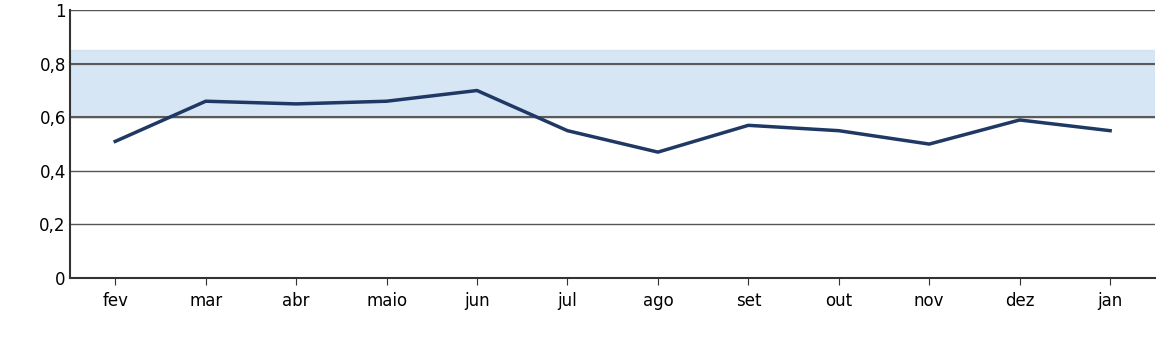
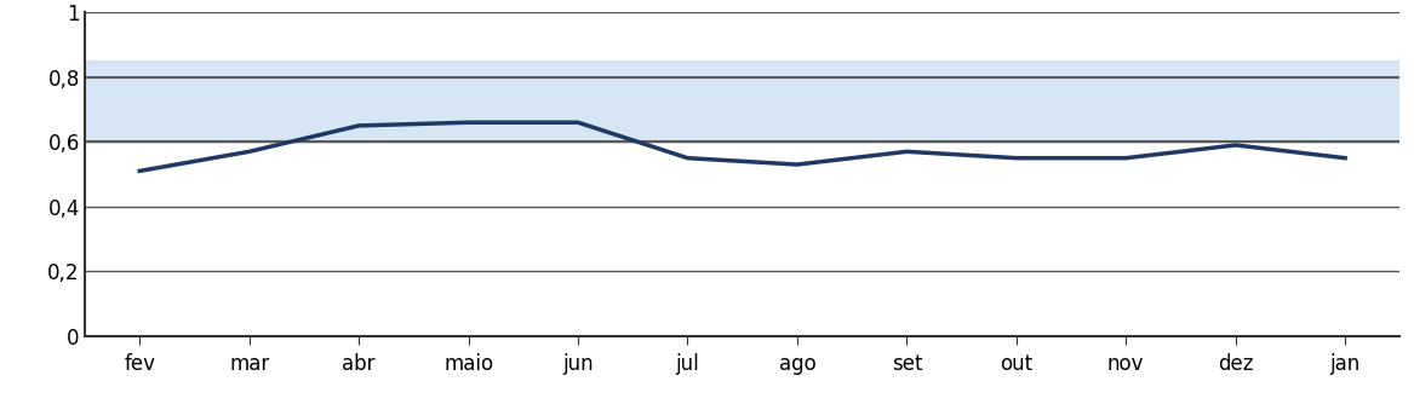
mar: 0,66 -> 0,57
jun: 0,70 -> 0,66
ago: 0,47 -> 0,53
nov: 0,50 -> 0,55
